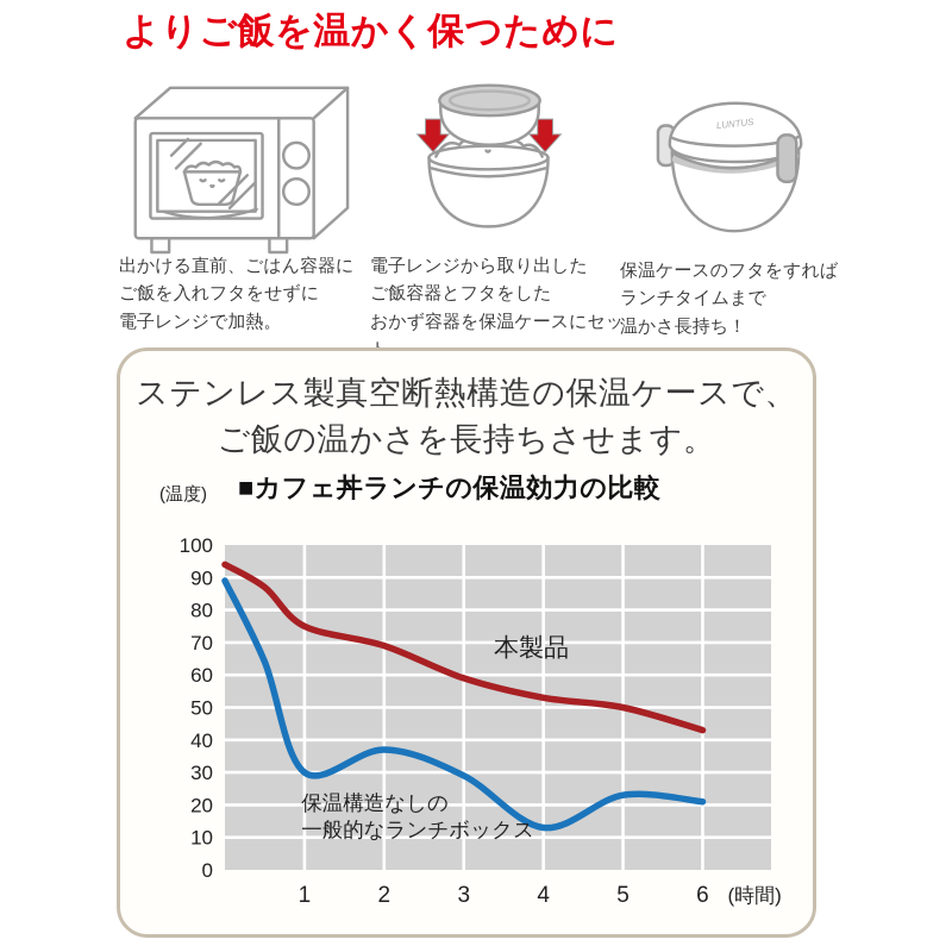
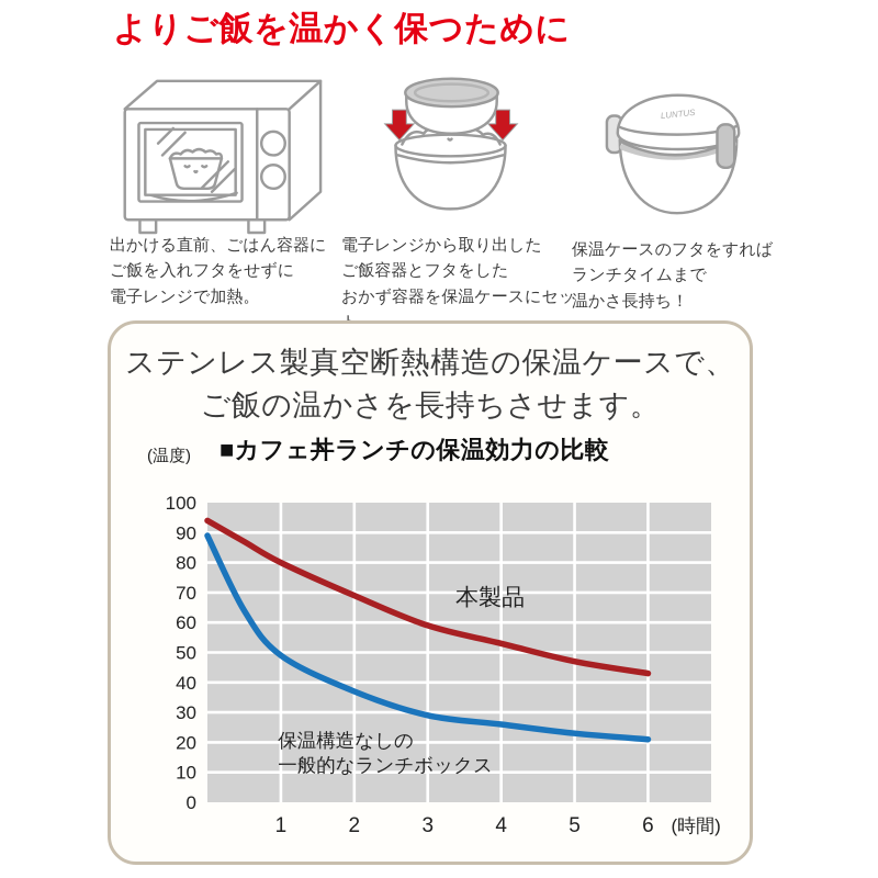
本製品/1: 75 -> 80
保温構造なしの 一般的なランチボックス/1: 30 -> 49
保温構造なしの 一般的なランチボックス/4: 13 -> 26
本製品/5: 50 -> 47
